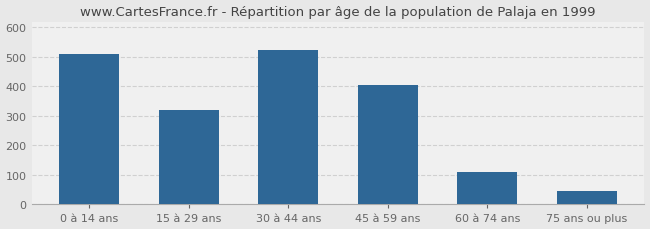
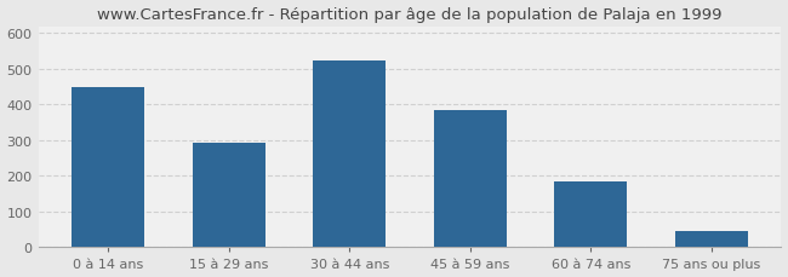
0 à 14 ans: 510 -> 448
15 à 29 ans: 320 -> 294
45 à 59 ans: 405 -> 384
60 à 74 ans: 110 -> 183
